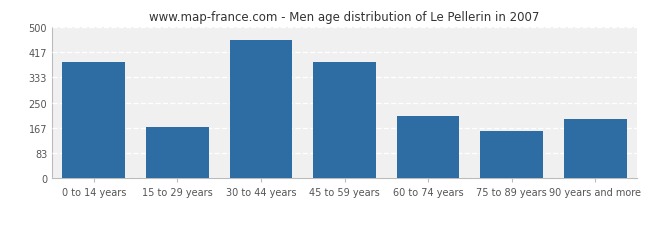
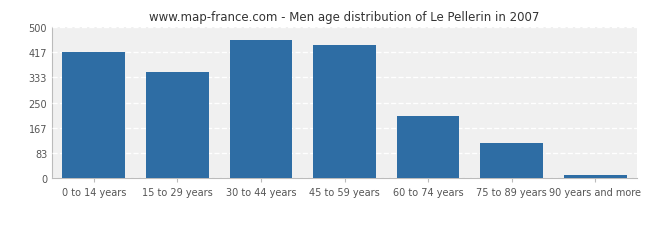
0 to 14 years: 385 -> 417
15 to 29 years: 170 -> 352
45 to 59 years: 385 -> 440
75 to 89 years: 155 -> 115
90 years and more: 195 -> 12
